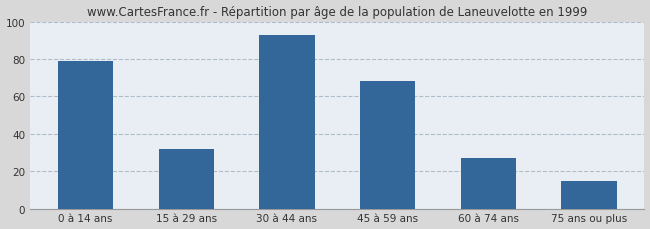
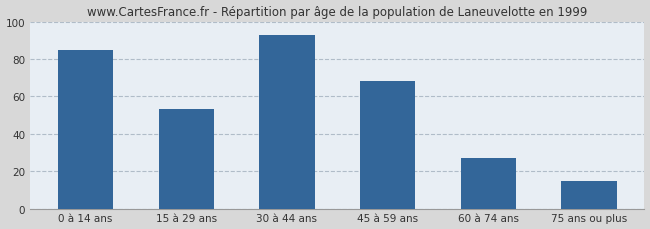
0 à 14 ans: 79 -> 85
15 à 29 ans: 32 -> 53
